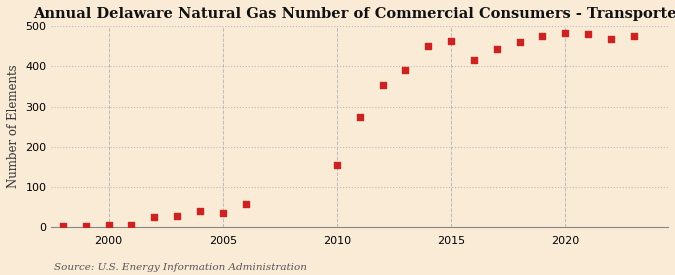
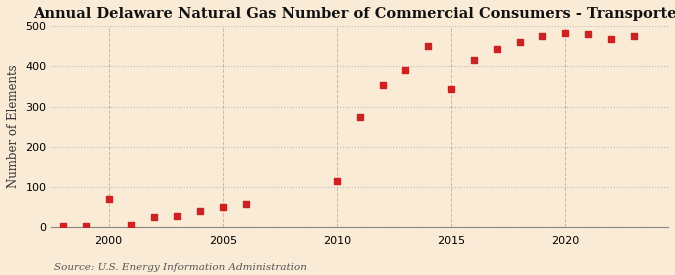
2000: 5 -> 70
2005: 35 -> 50
2010: 155 -> 115
2015: 463 -> 345
